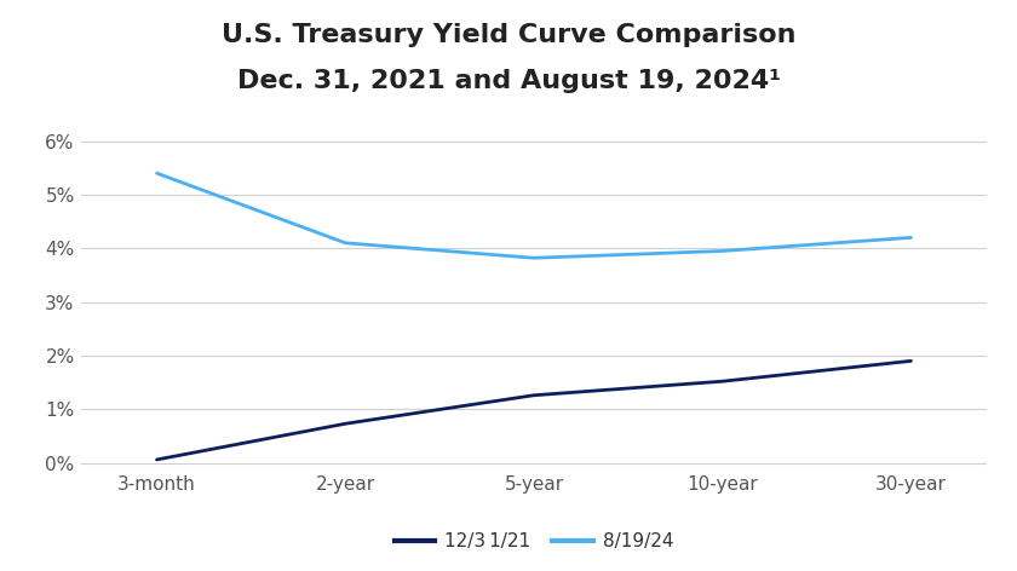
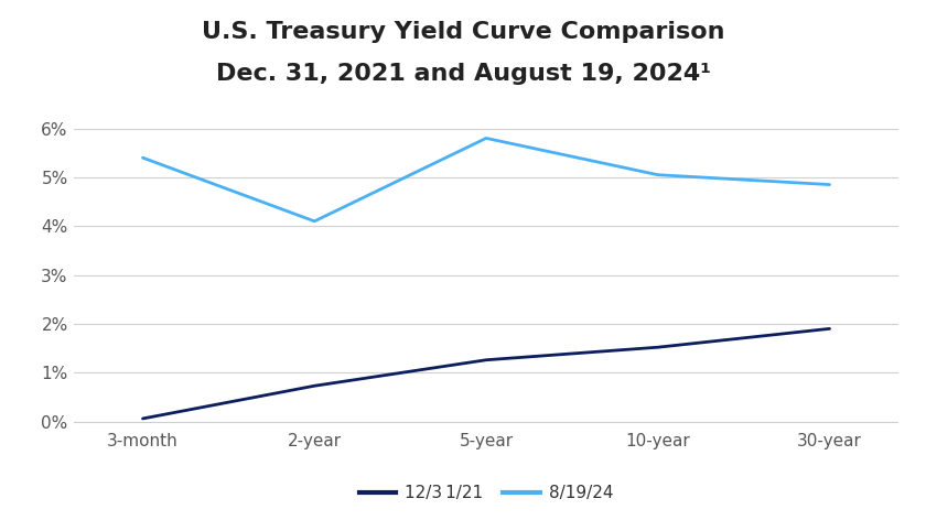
8/19/24/5-year: 3.82% -> 5.80%
8/19/24/10-year: 3.95% -> 5.05%
8/19/24/30-year: 4.20% -> 4.85%
